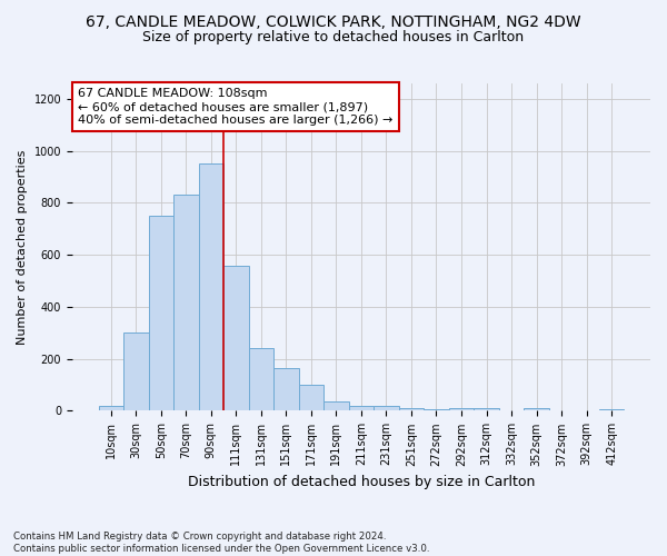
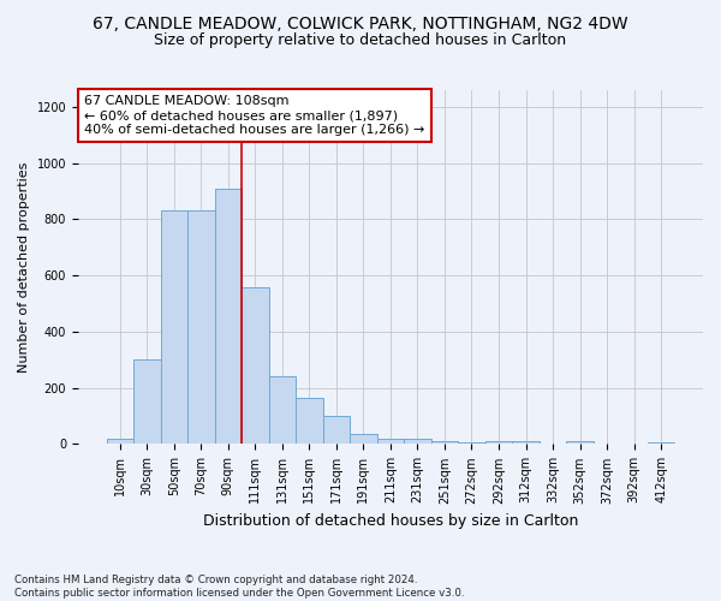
50sqm: 750 -> 830
90sqm: 950 -> 910
